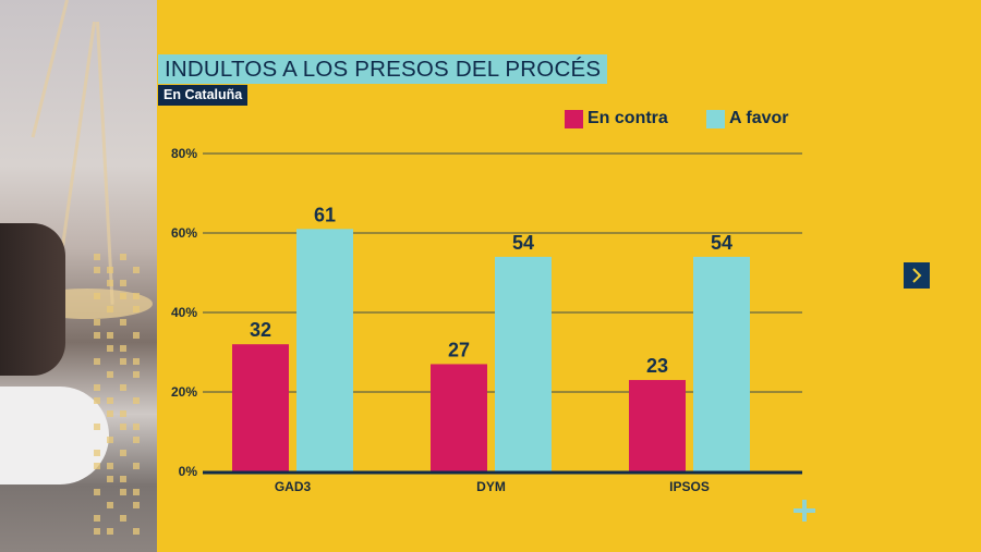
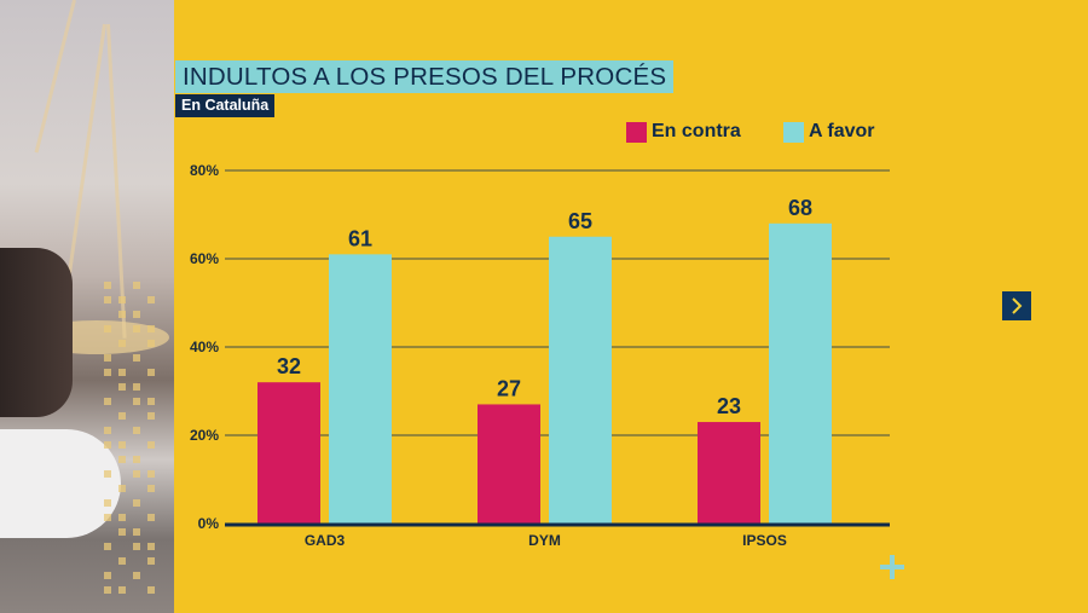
A favor/DYM: 54 -> 65
A favor/IPSOS: 54 -> 68
